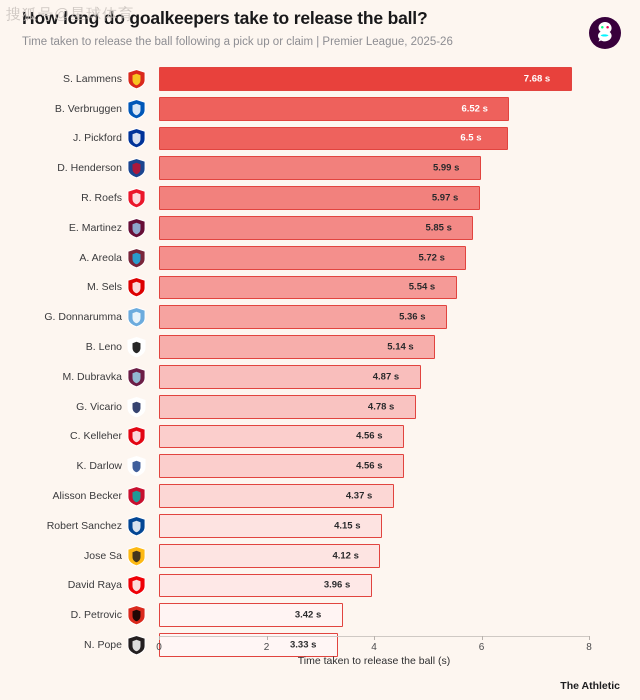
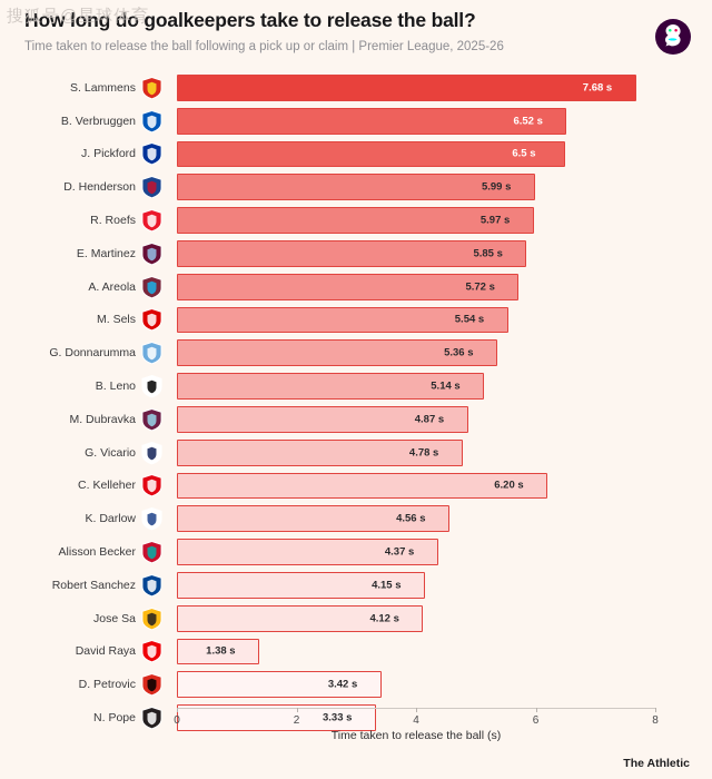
C. Kelleher: 4.56 -> 6.20
David Raya: 3.96 -> 1.38
